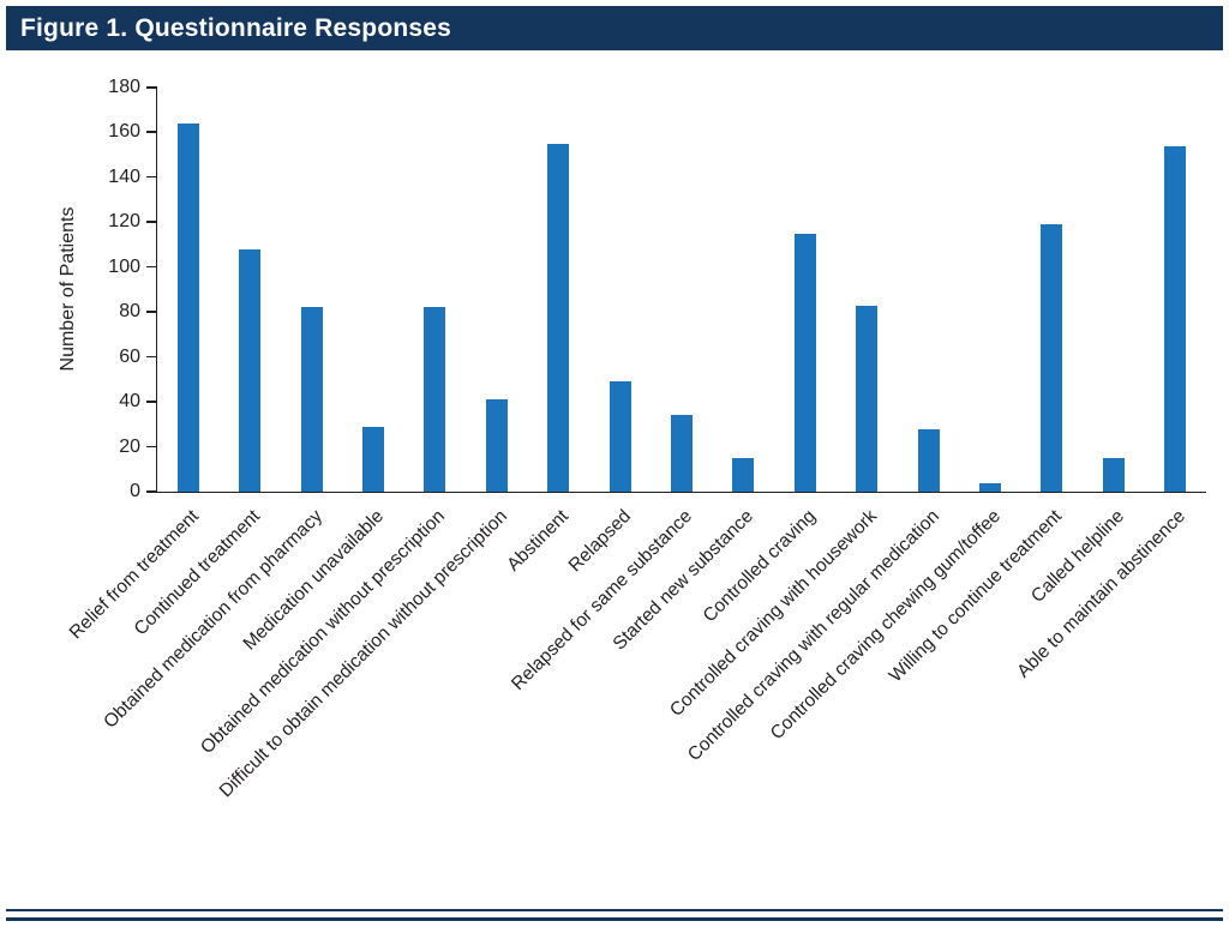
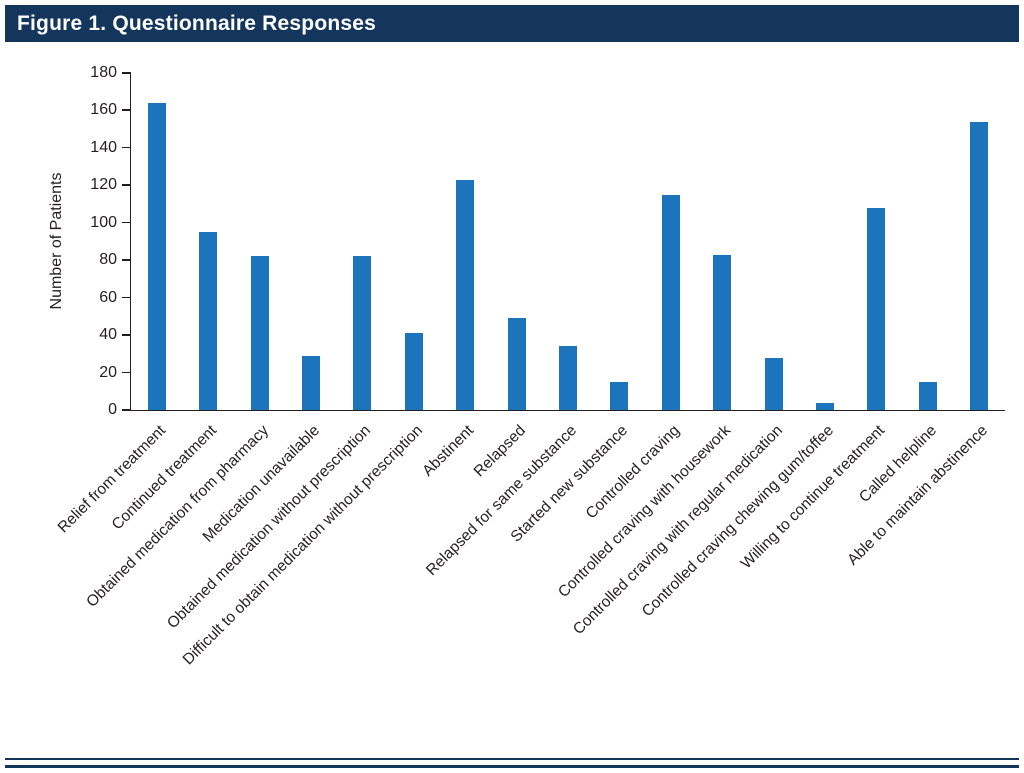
Continued treatment: 108 -> 95
Abstinent: 155 -> 123
Willing to continue treatment: 119 -> 108
